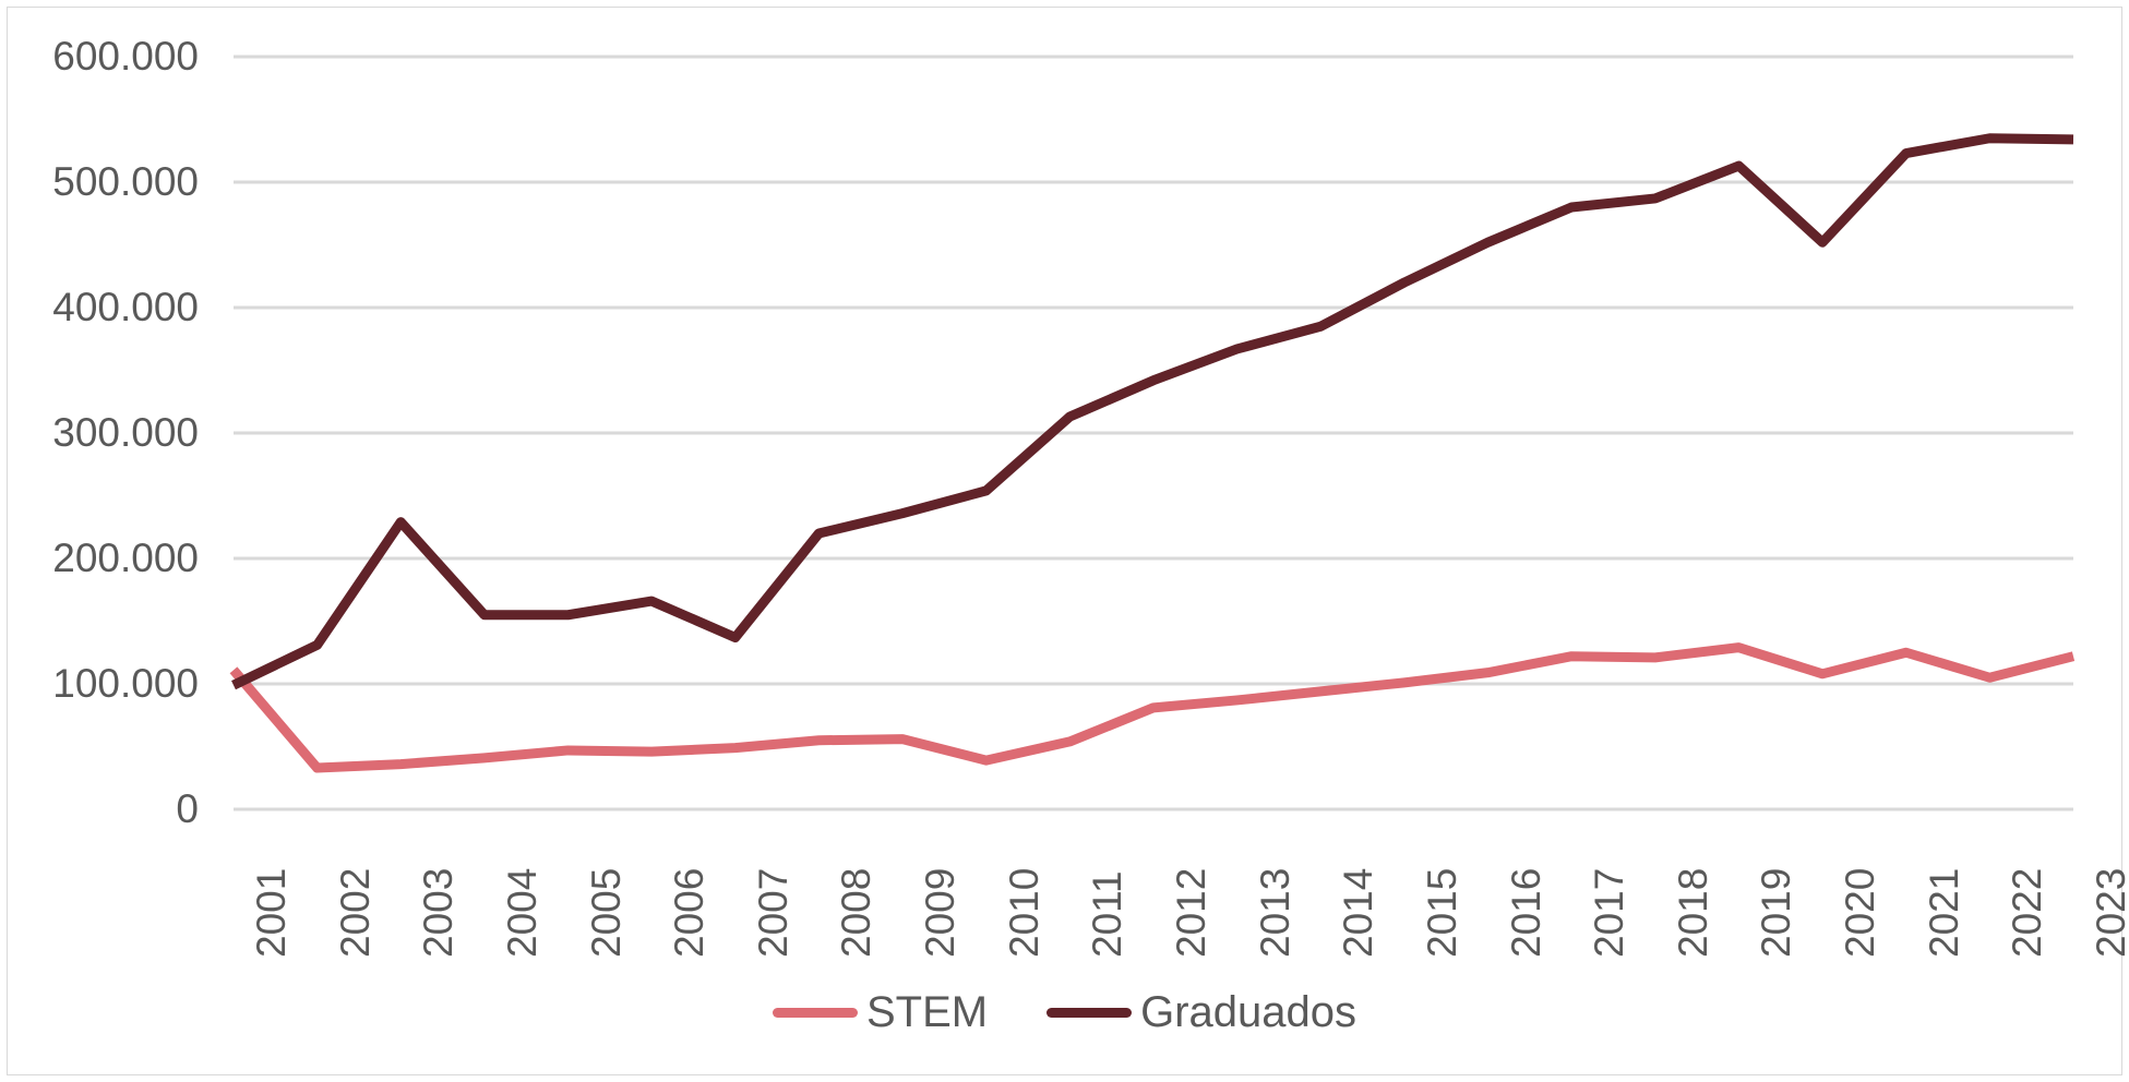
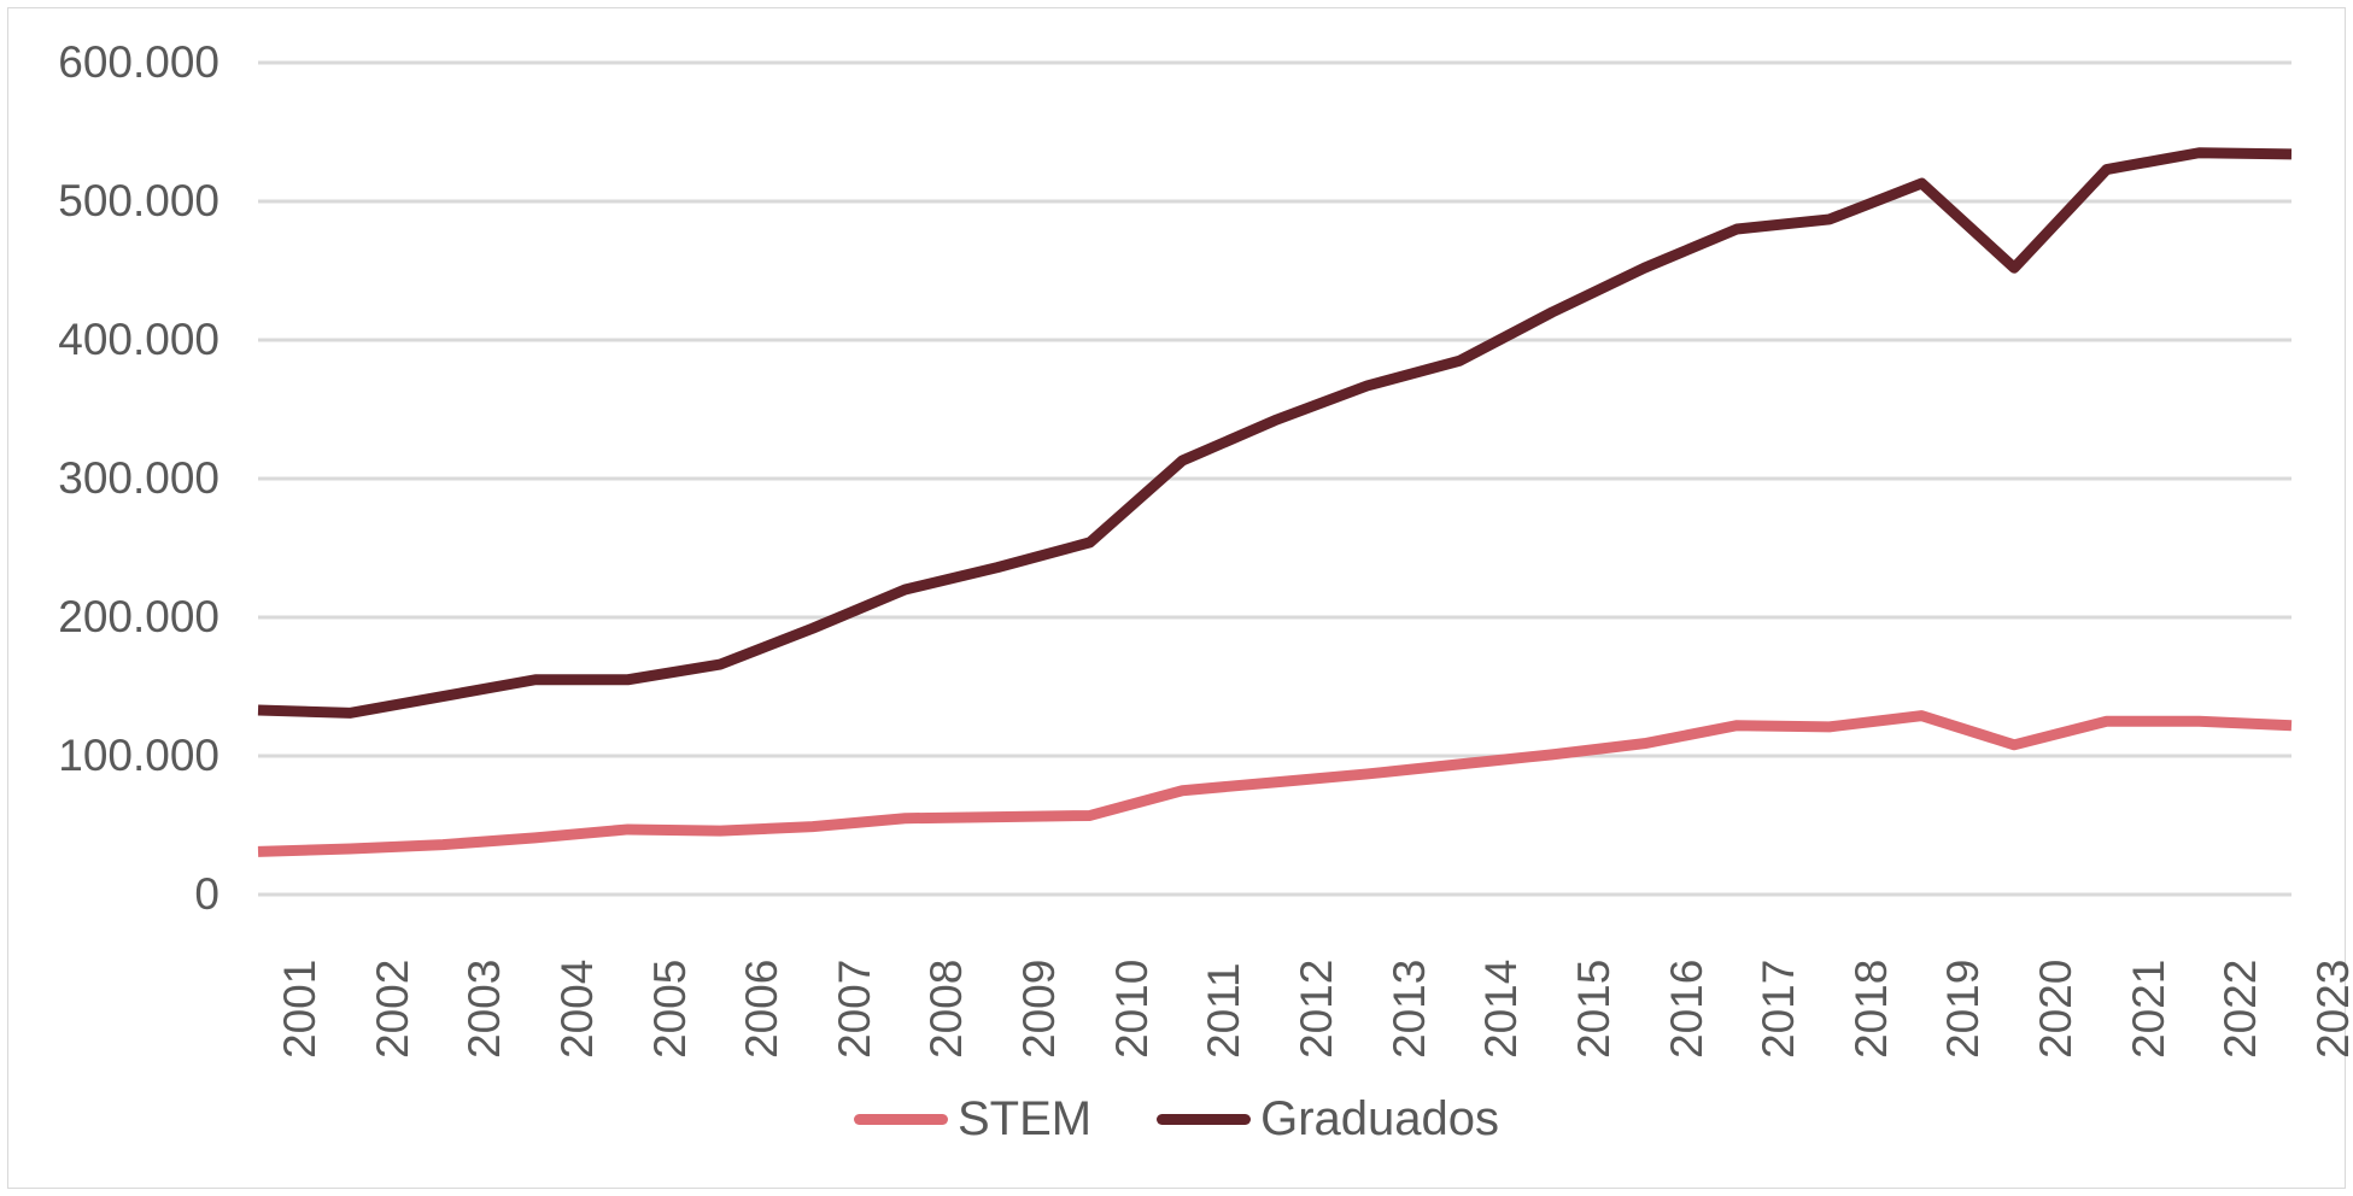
STEM/2001: 111000 -> 31000
Graduados/2001: 99000 -> 133000
Graduados/2003: 229000 -> 143000
Graduados/2007: 137000 -> 192000
STEM/2010: 39000 -> 57000
STEM/2011: 54000 -> 75000
STEM/2022: 105000 -> 125000
